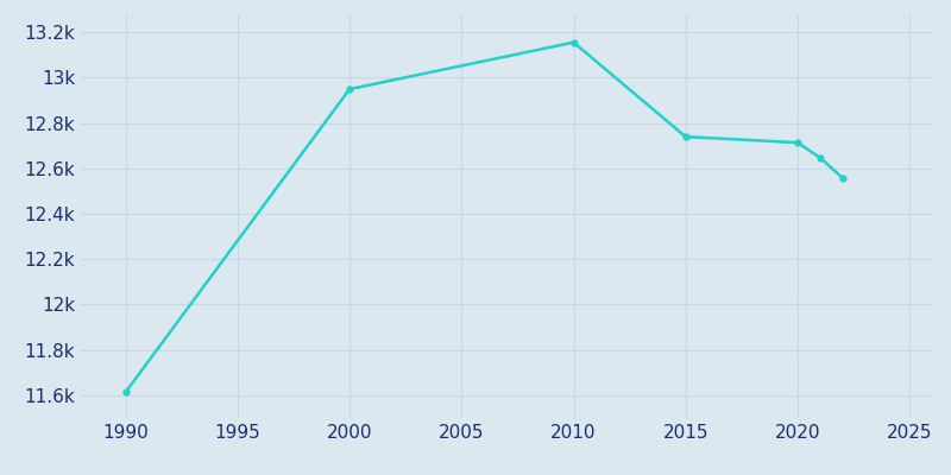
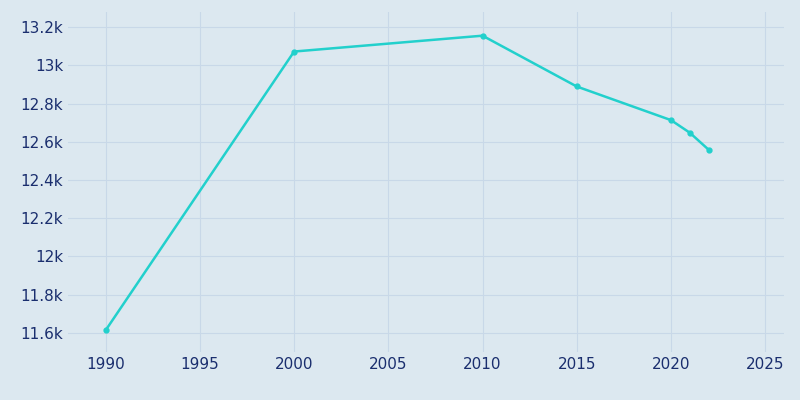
2000: 12.95k -> 13.07k
2015: 12.74k -> 12.89k
